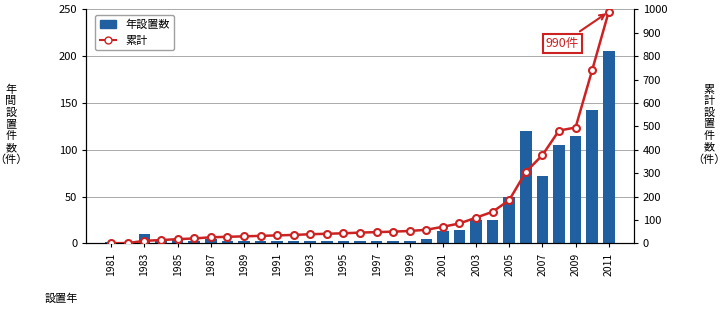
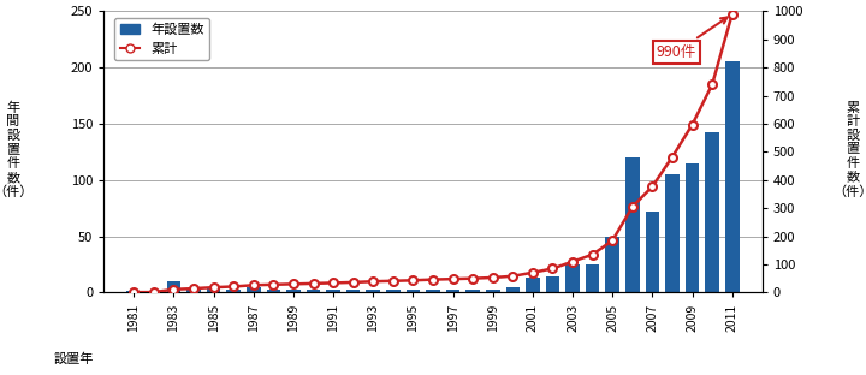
累計/2009: 495 -> 597
